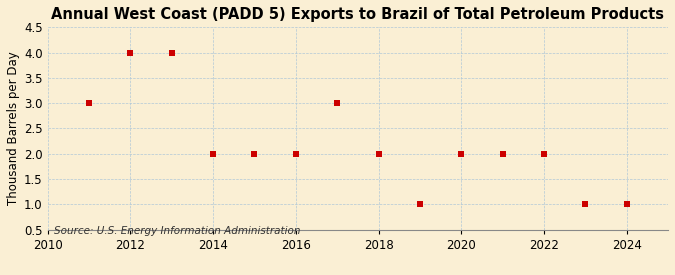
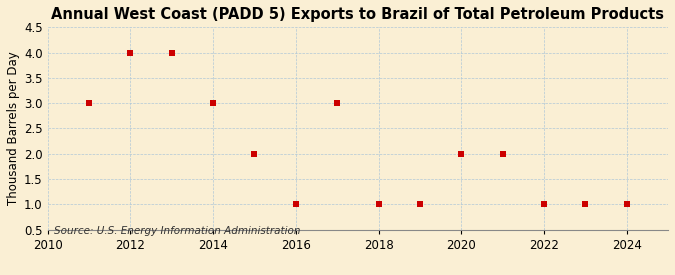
2014: 2 -> 3
2016: 2 -> 1
2018: 2 -> 1
2022: 2 -> 1
